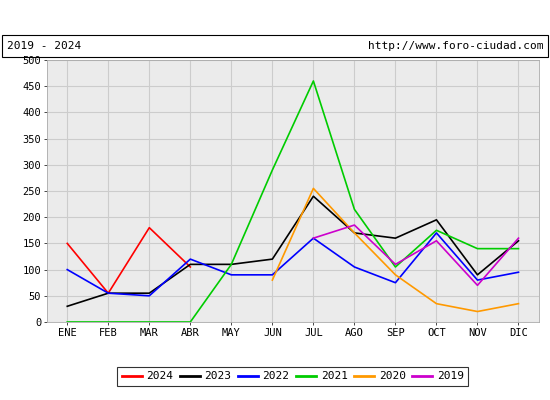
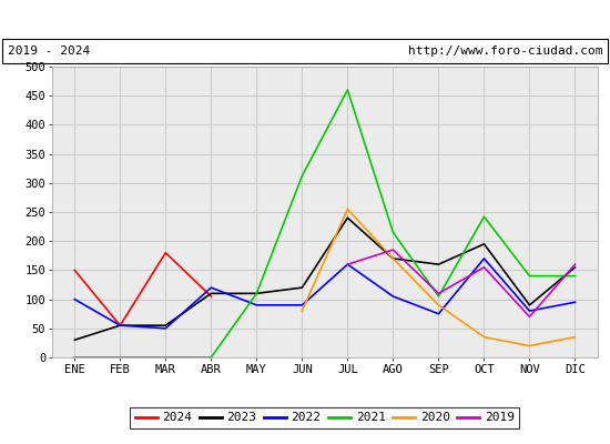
2021/JUN: 290 -> 312
2021/OCT: 175 -> 242
